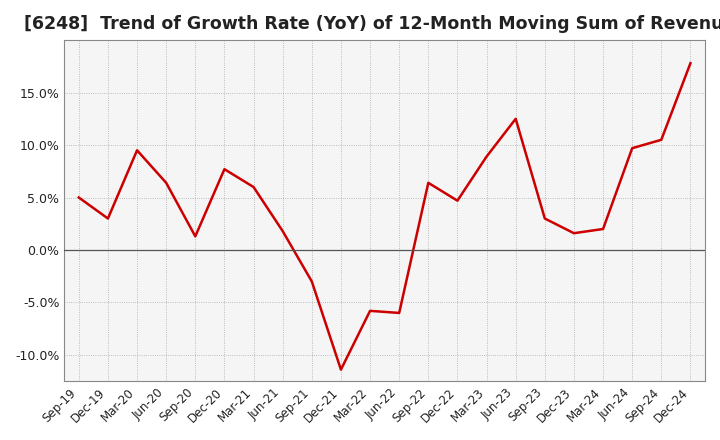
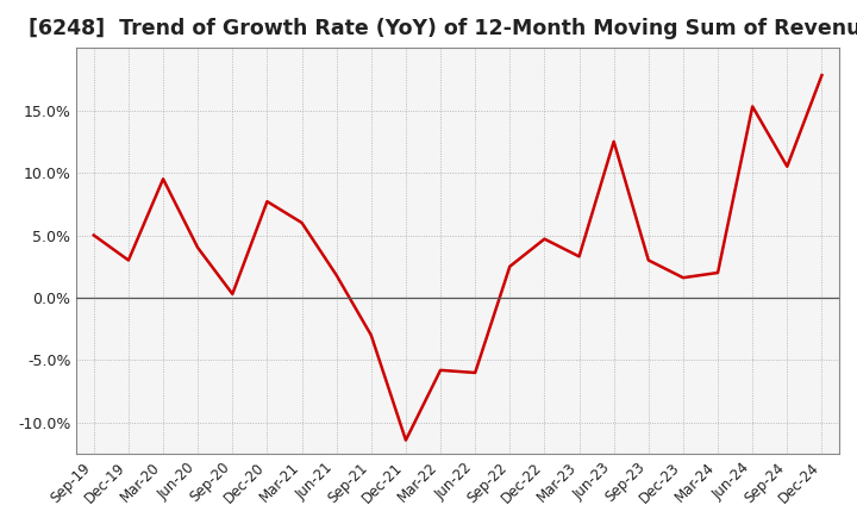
Jun-20: 6.4% -> 4.0%
Sep-20: 1.3% -> 0.3%
Sep-22: 6.4% -> 2.5%
Mar-23: 8.9% -> 3.3%
Jun-24: 9.7% -> 15.3%
